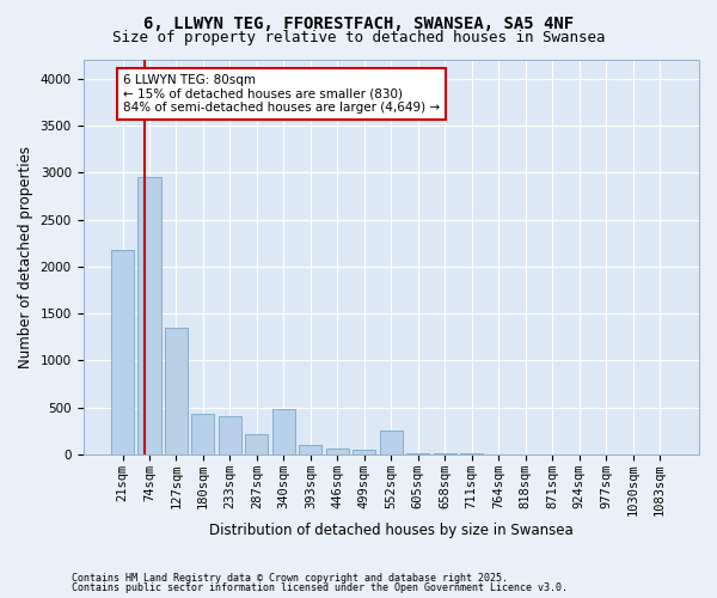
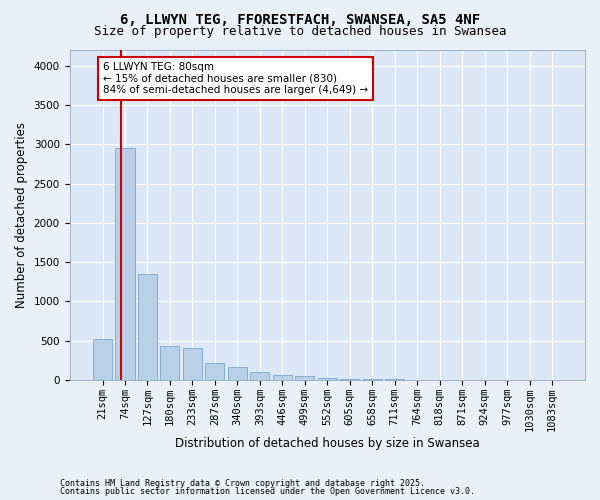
21sqm: 2180 -> 520
340sqm: 480 -> 160
552sqm: 260 -> 30
